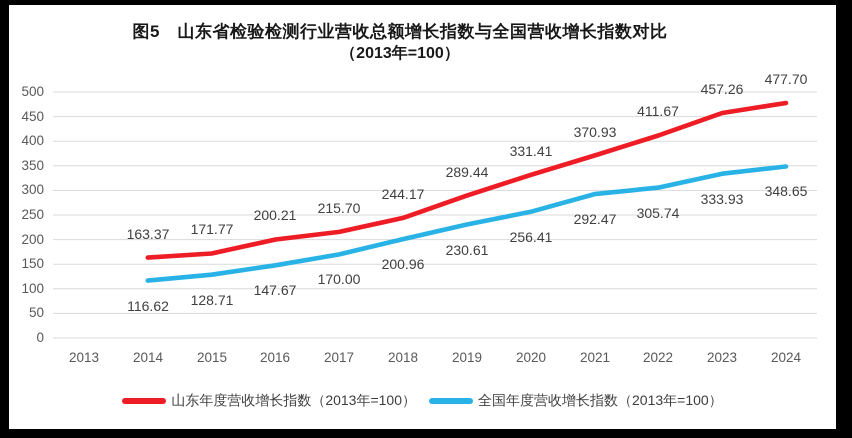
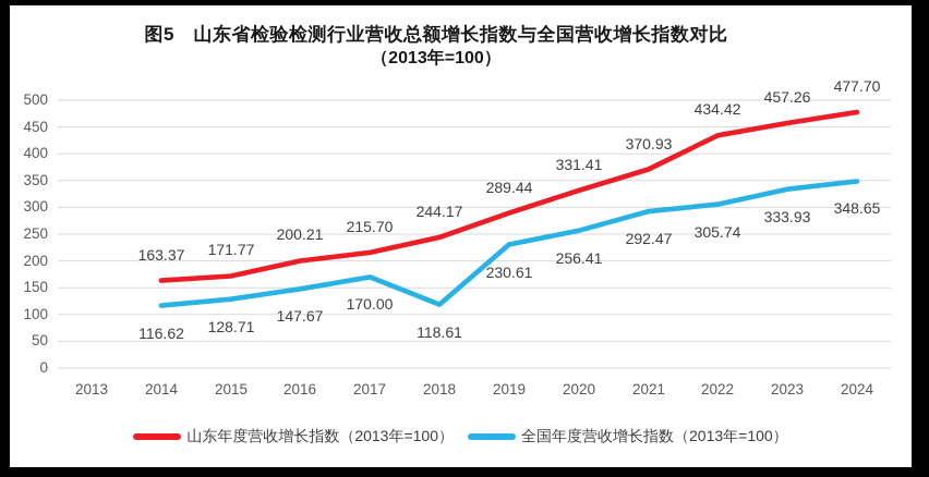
全国年度营收增长指数（2013年=100）/2018: 200.96 -> 118.61
山东年度营收增长指数（2013年=100）/2022: 411.67 -> 434.42
